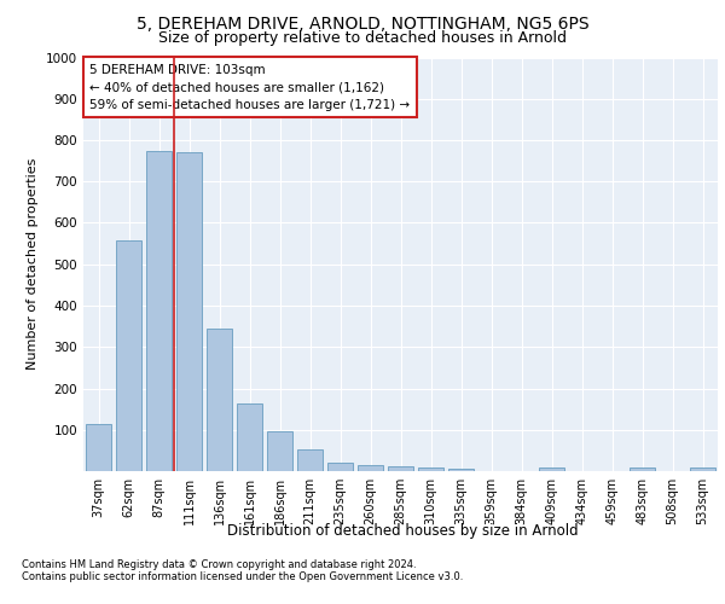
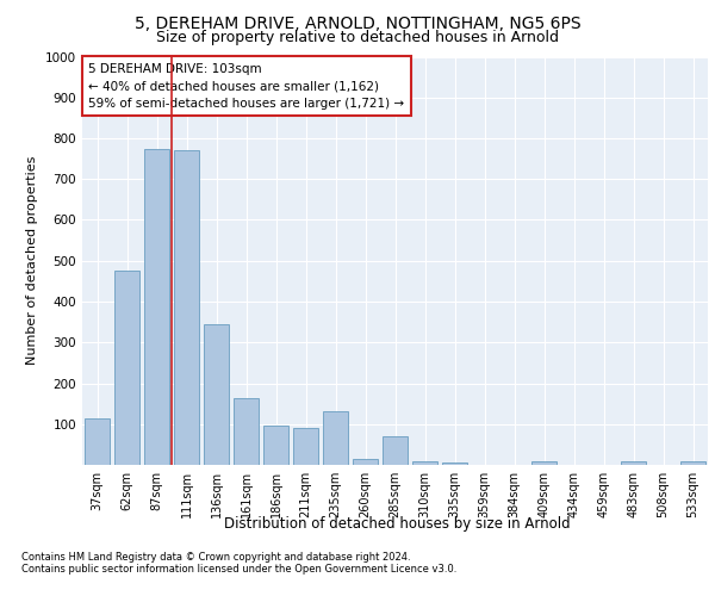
62sqm: 557 -> 475
211sqm: 53 -> 90
235sqm: 20 -> 130
285sqm: 13 -> 70
